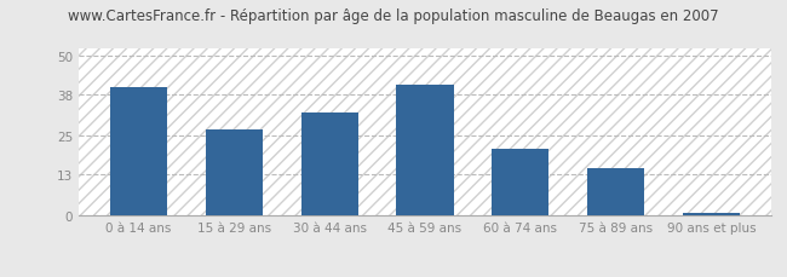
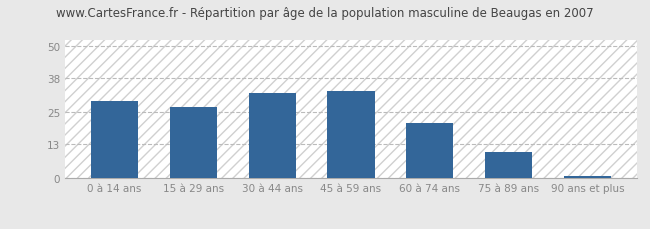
0 à 14 ans: 40 -> 29
45 à 59 ans: 41 -> 33
75 à 89 ans: 15 -> 10
